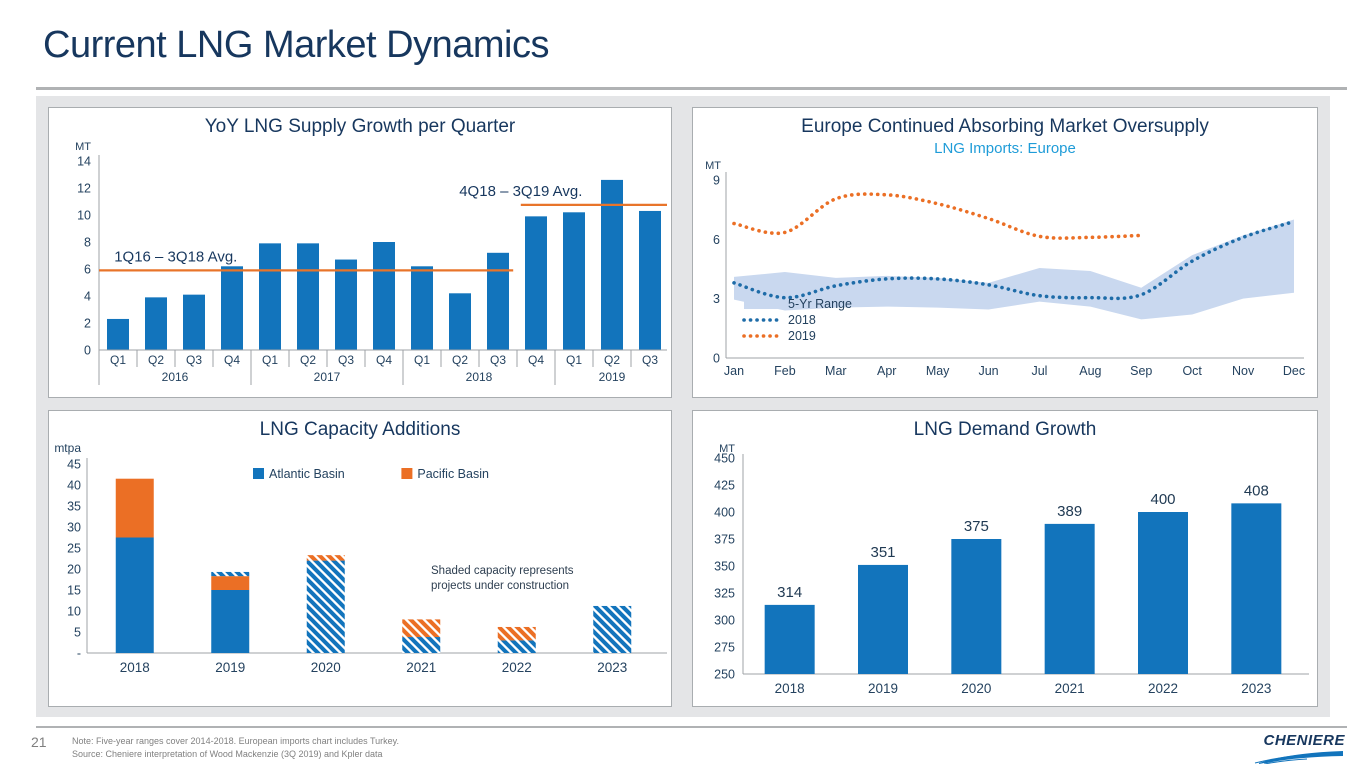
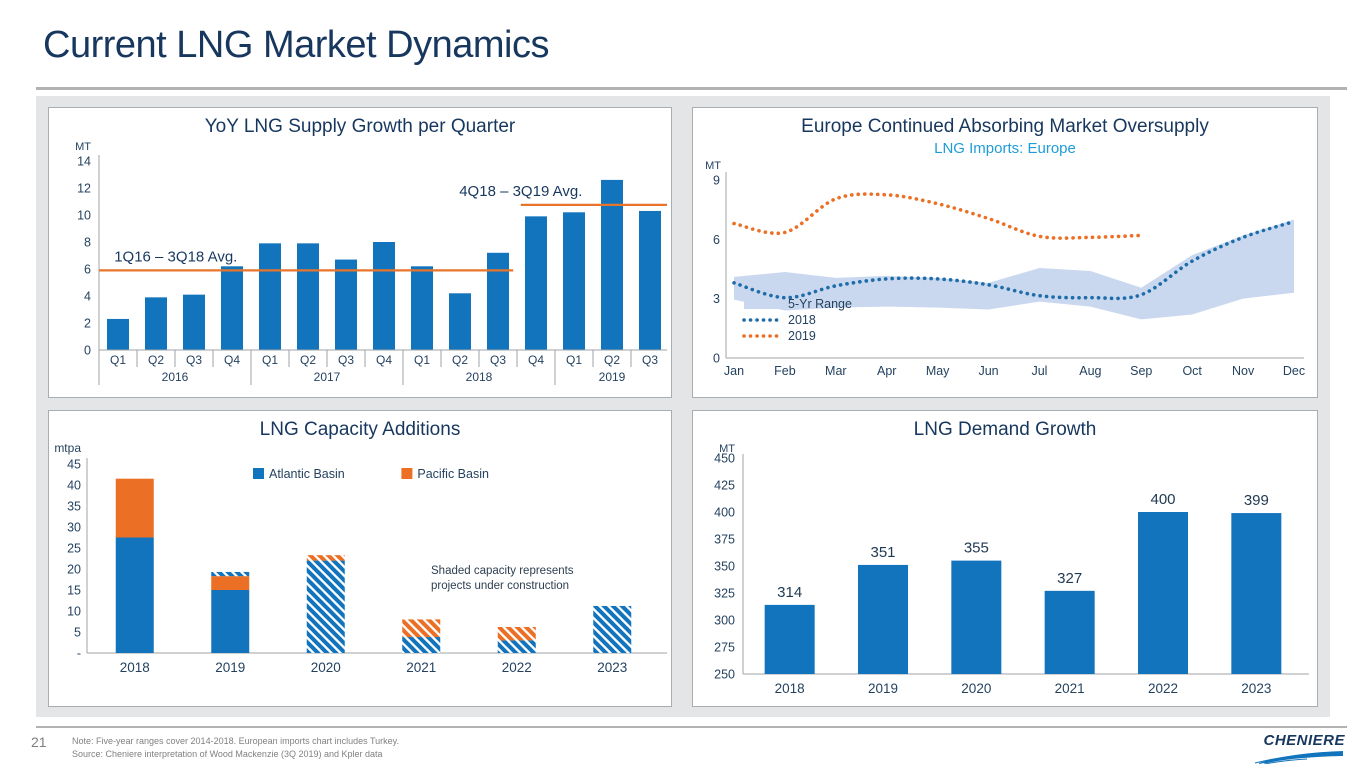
LNG Demand Growth/2020: 375 -> 355
LNG Demand Growth/2021: 389 -> 327
LNG Demand Growth/2023: 408 -> 399
